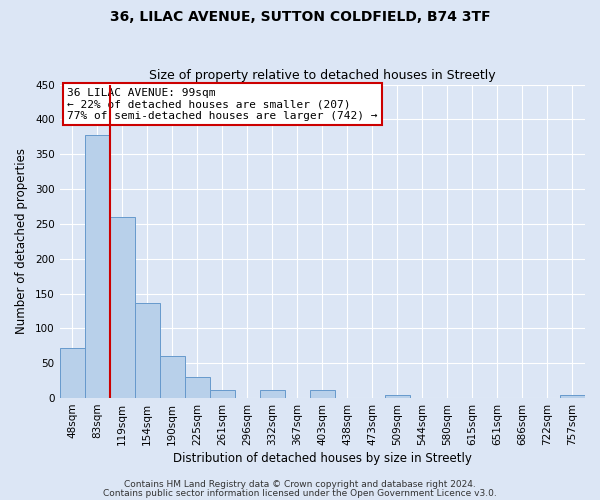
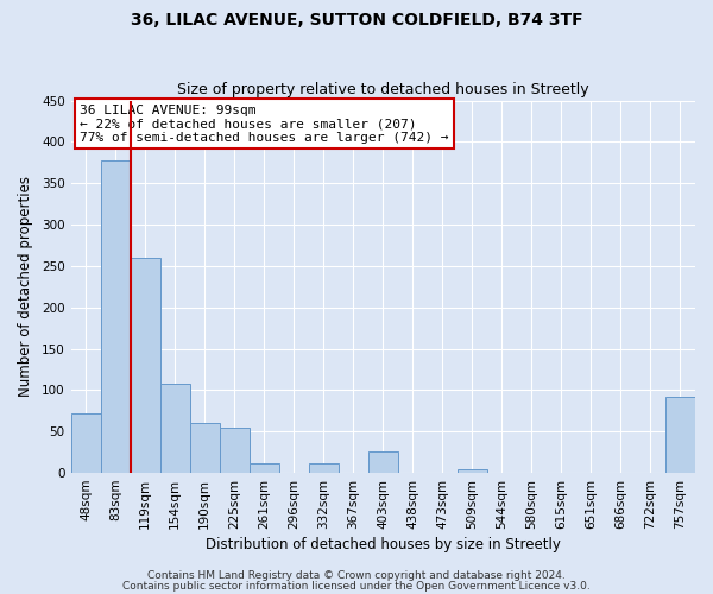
154sqm: 137 -> 108
225sqm: 30 -> 54
403sqm: 11 -> 26
757sqm: 4 -> 92
